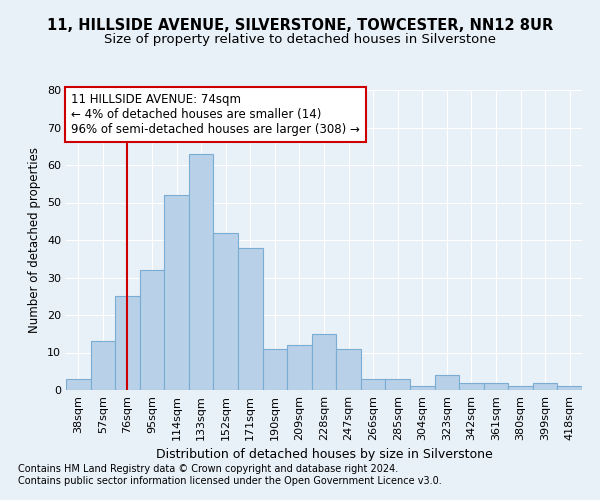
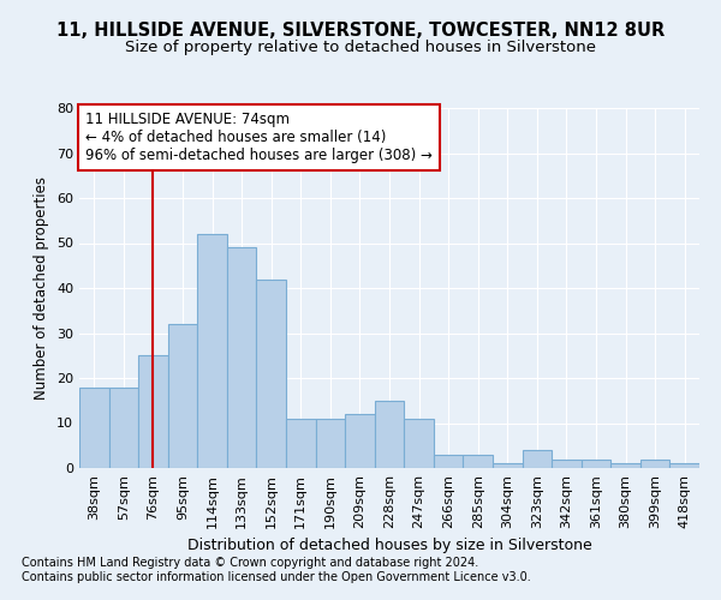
38sqm: 3 -> 18
57sqm: 13 -> 18
133sqm: 63 -> 49
171sqm: 38 -> 11
